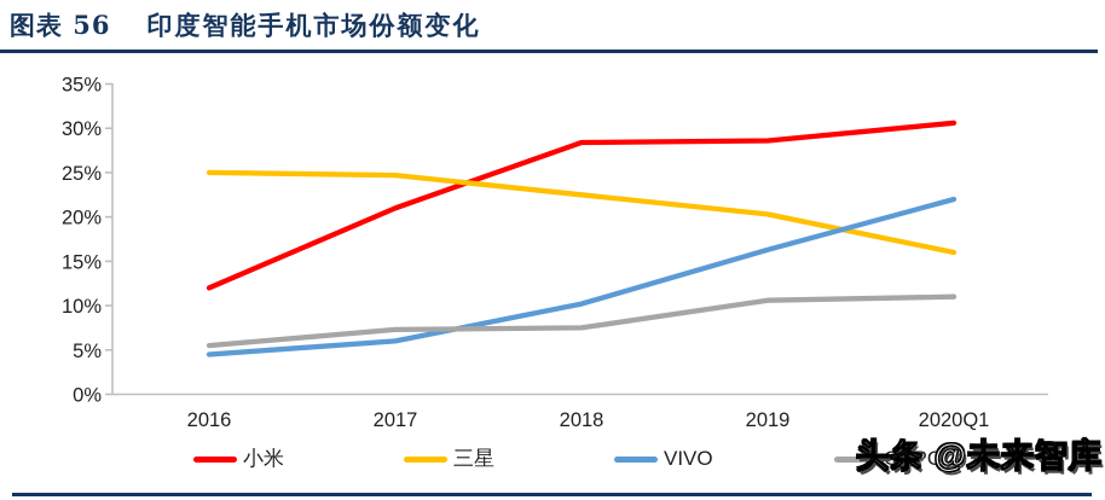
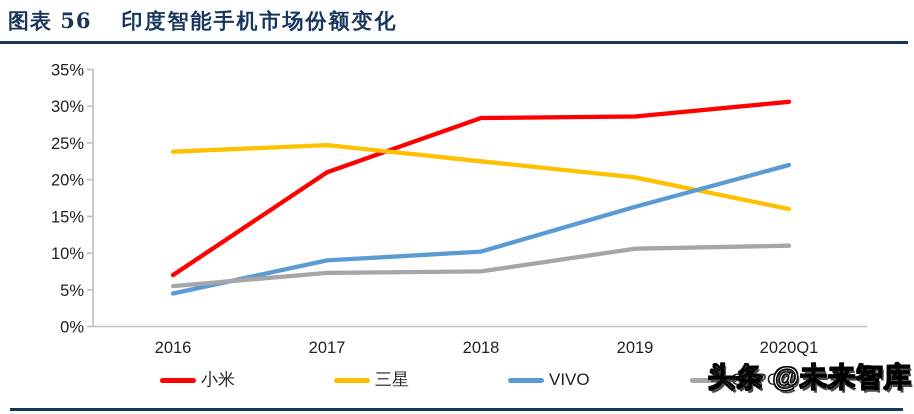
小米/2016: 12% -> 7%
三星/2016: 25% -> 24%
VIVO/2017: 6% -> 9%
